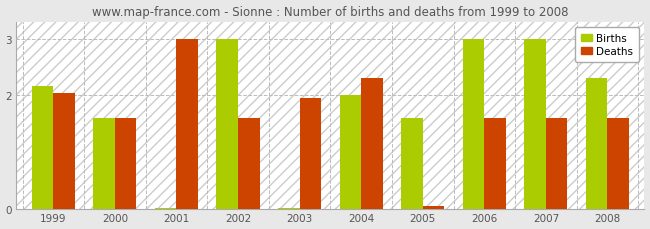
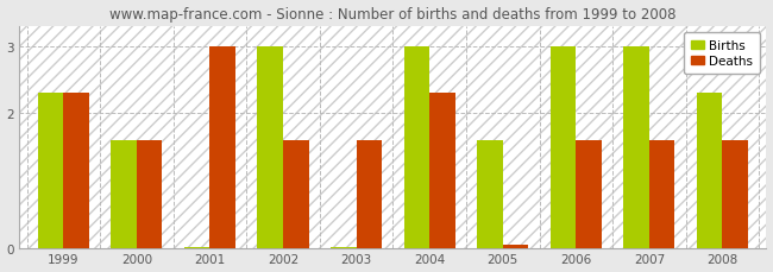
Births/1999: 2.16 -> 2.30
Deaths/1999: 2.04 -> 2.30
Deaths/2003: 1.96 -> 1.60
Births/2004: 2.00 -> 3.00
